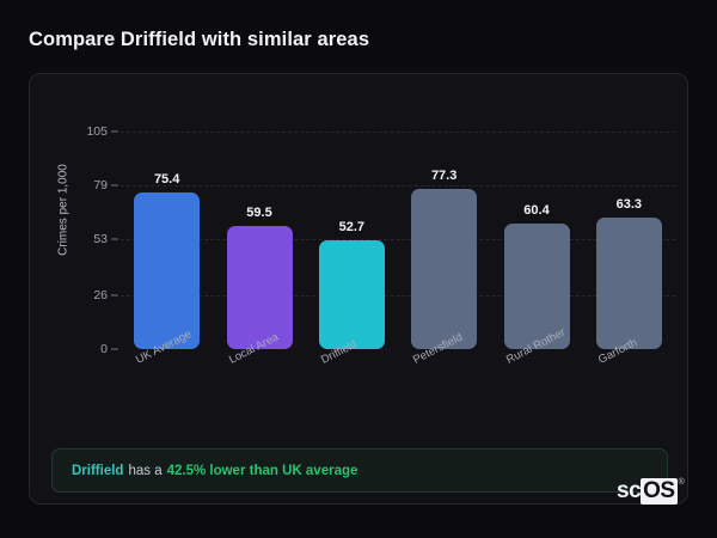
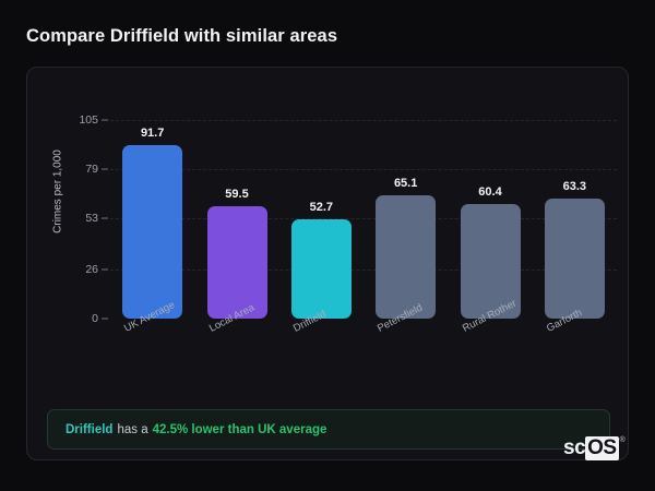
UK Average: 75.4 -> 91.7
Petersfield: 77.3 -> 65.1
